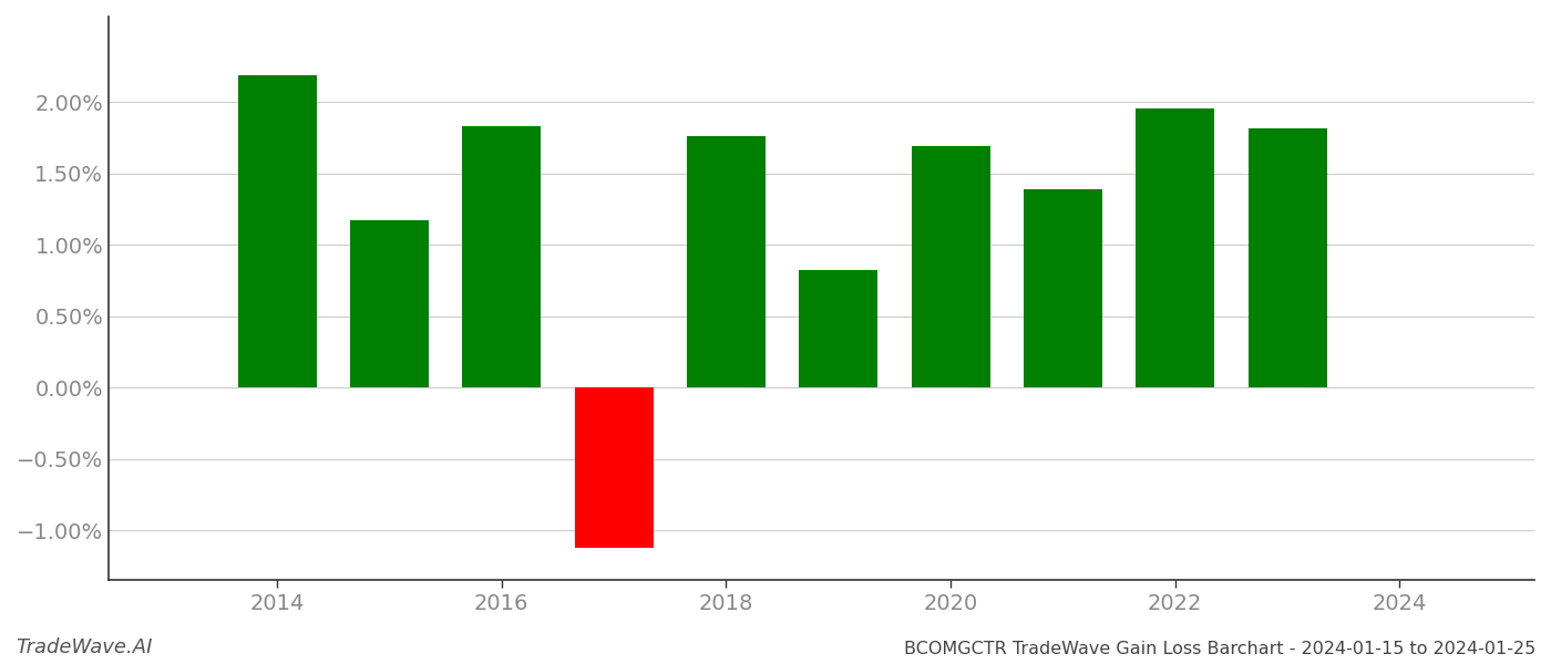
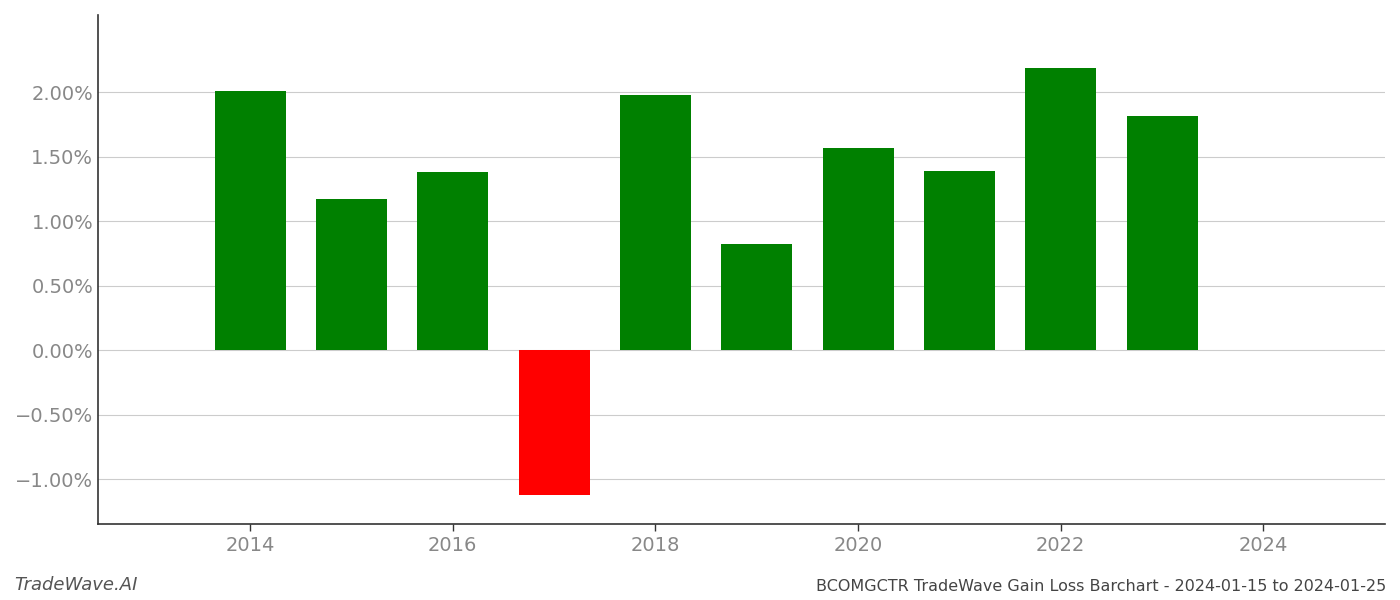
2014: 2.19% -> 2.01%
2016: 1.83% -> 1.38%
2018: 1.76% -> 1.98%
2020: 1.69% -> 1.57%
2022: 1.96% -> 2.19%
